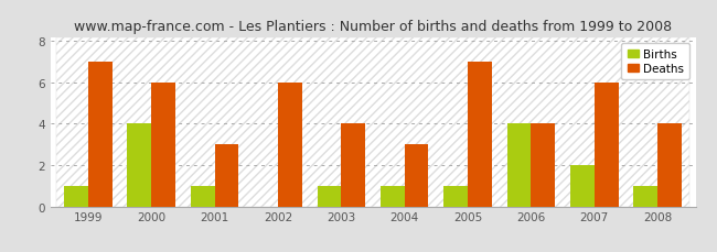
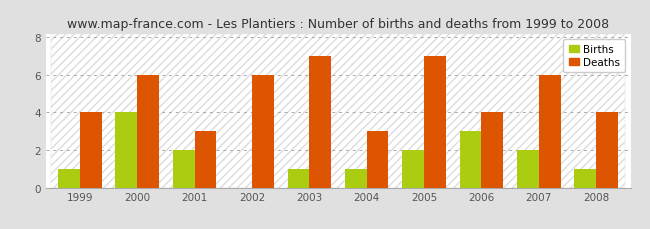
Deaths/1999: 7 -> 4
Births/2001: 1 -> 2
Deaths/2003: 4 -> 7
Births/2005: 1 -> 2
Births/2006: 4 -> 3
